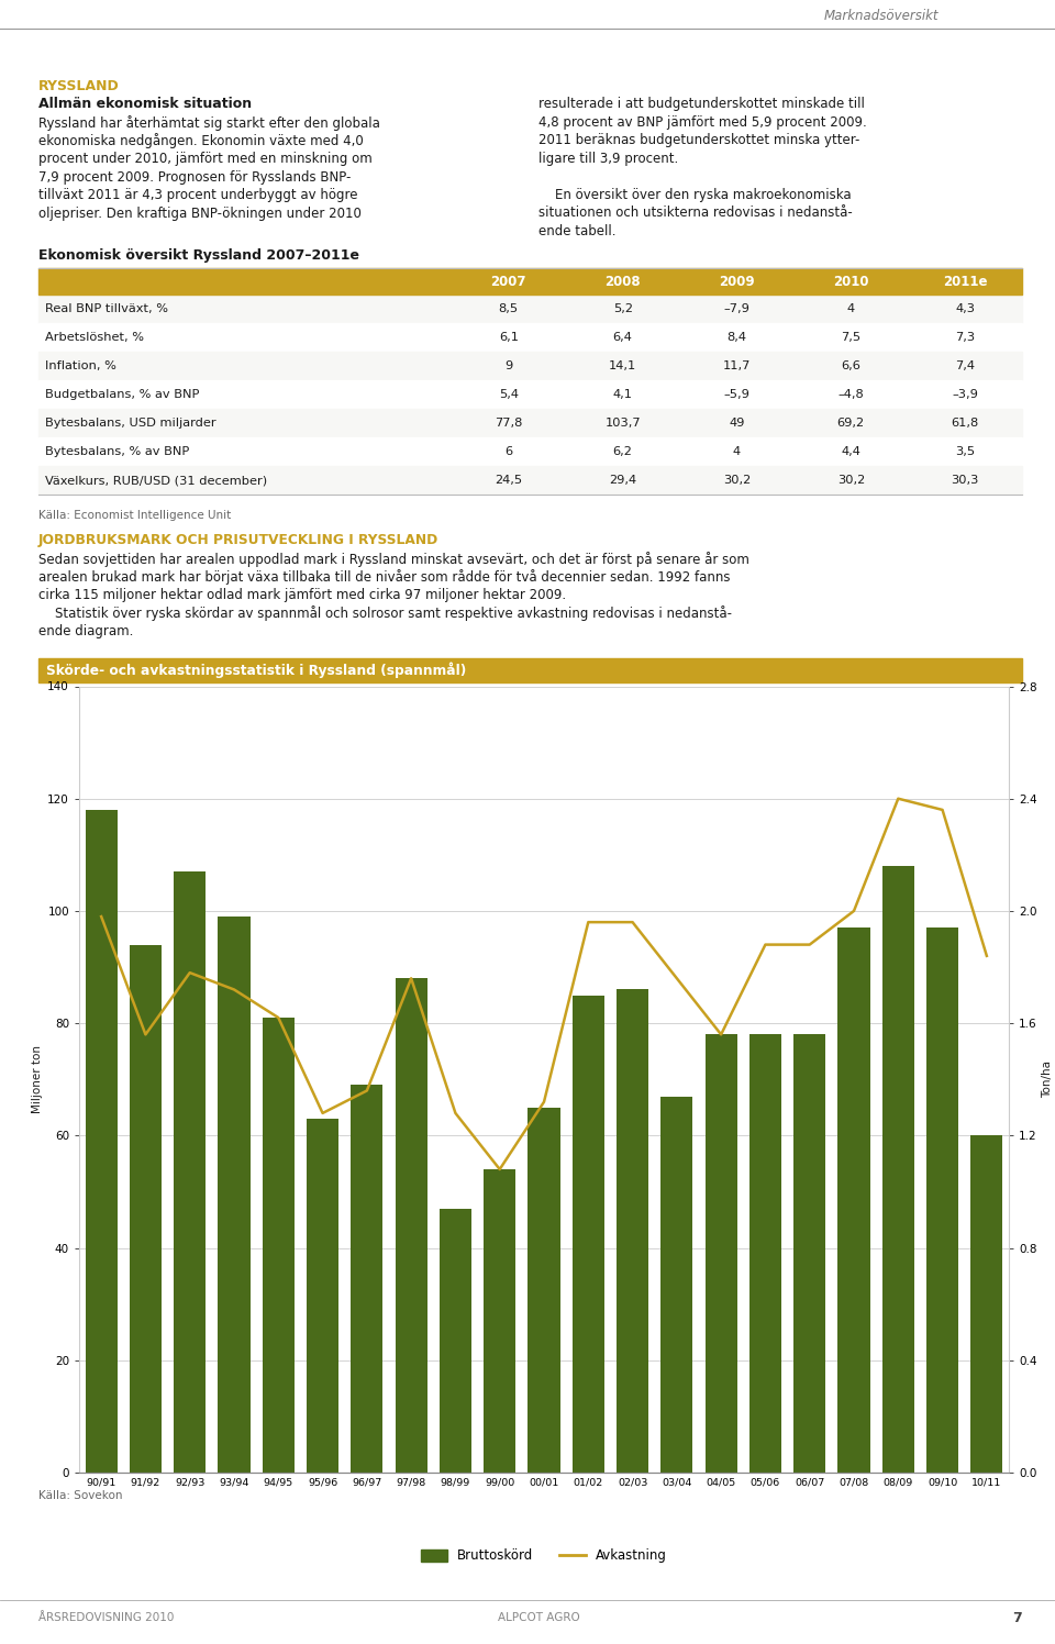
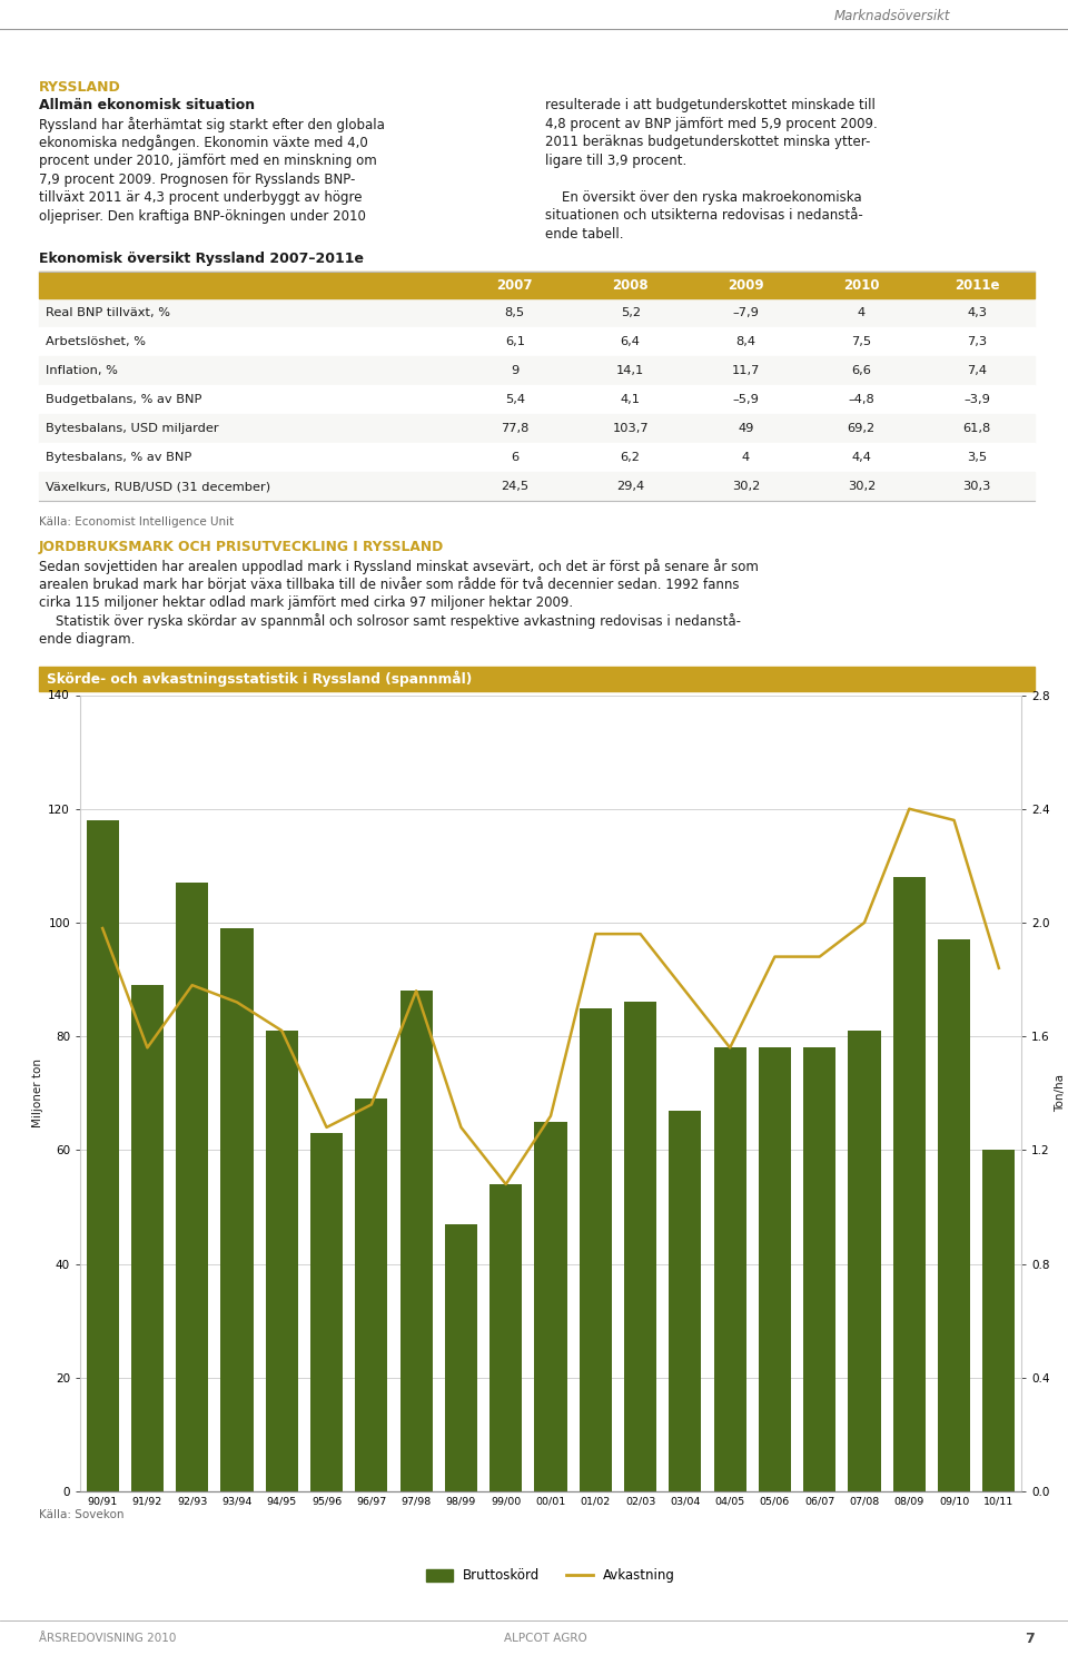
Bruttoskörd/91/92: 94 -> 89
Bruttoskörd/07/08: 97 -> 81
